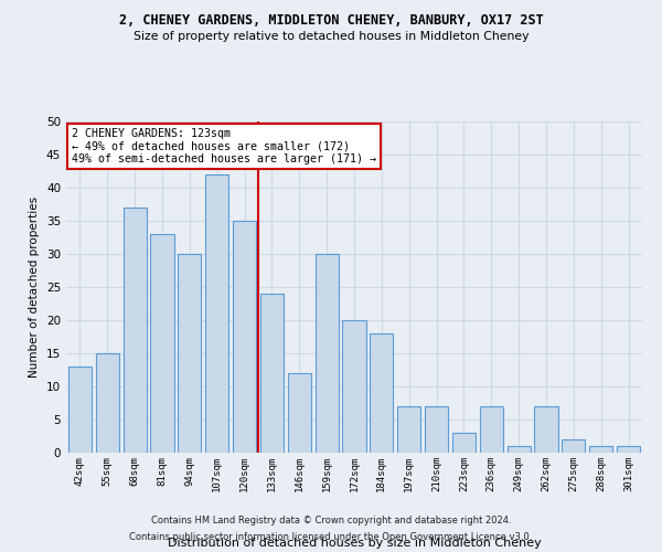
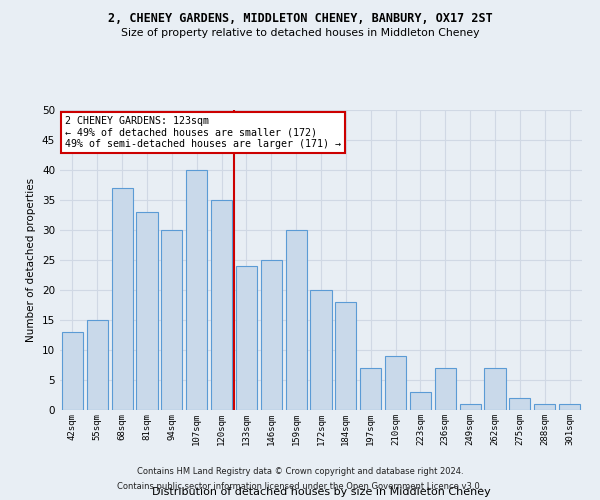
107sqm: 42 -> 40
146sqm: 12 -> 25
210sqm: 7 -> 9
